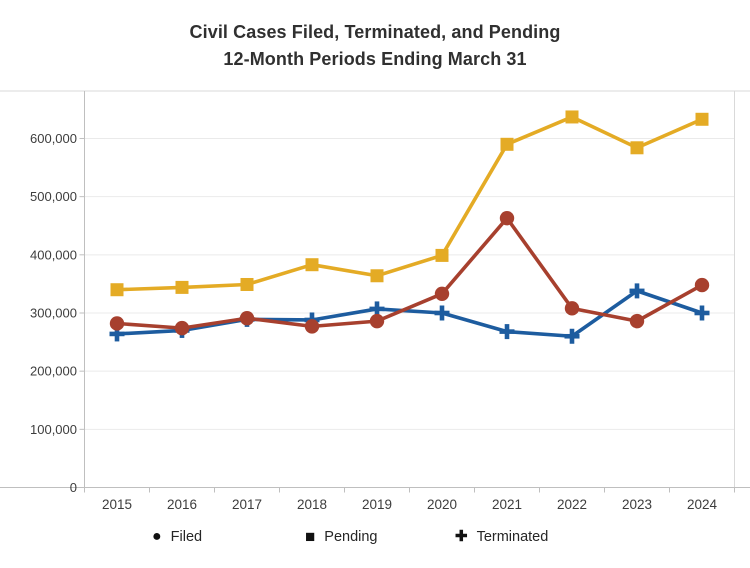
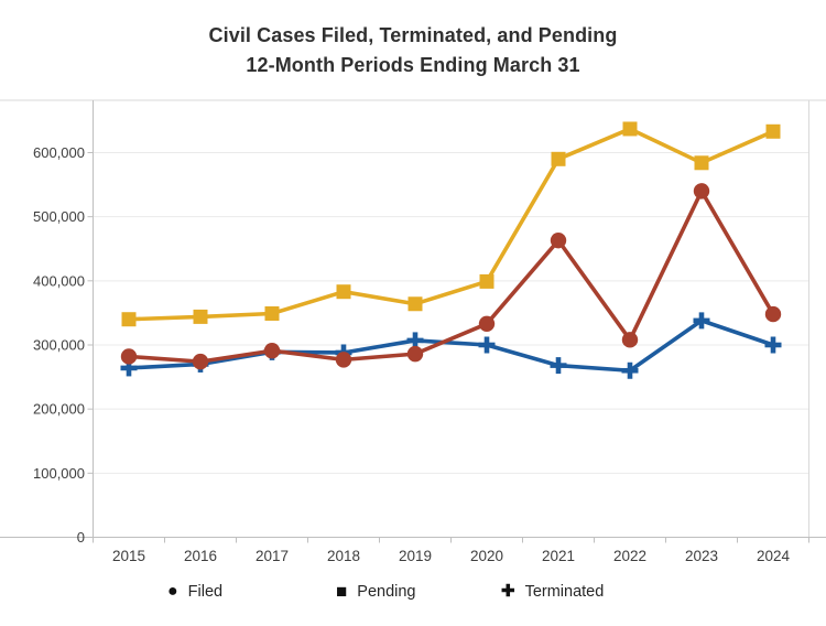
Filed/2023: 290000 -> 540000
